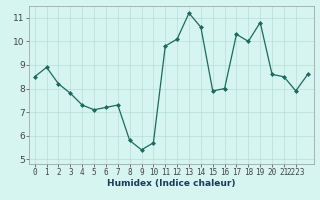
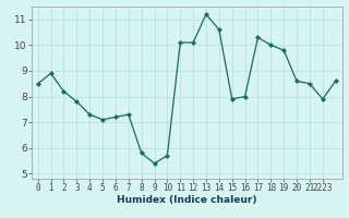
11: 9.8 -> 10.1
19: 10.8 -> 9.8
